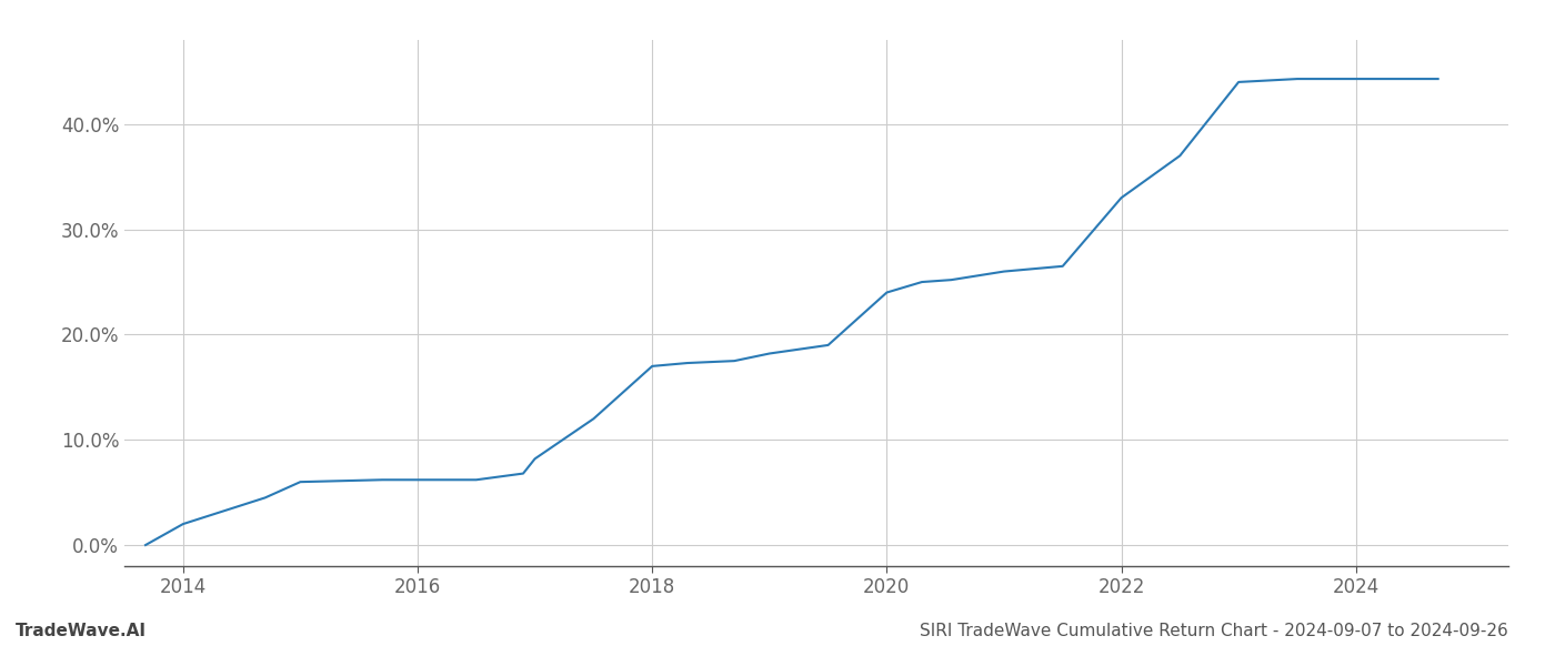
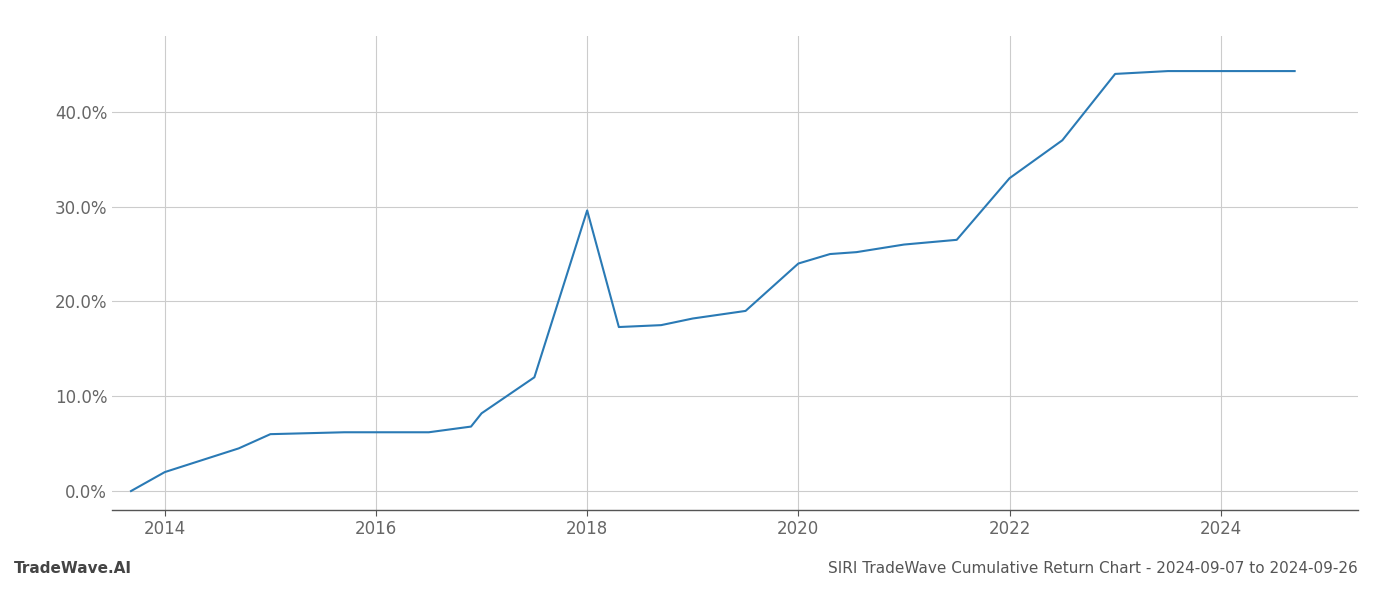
2018: 17.0% -> 29.6%
